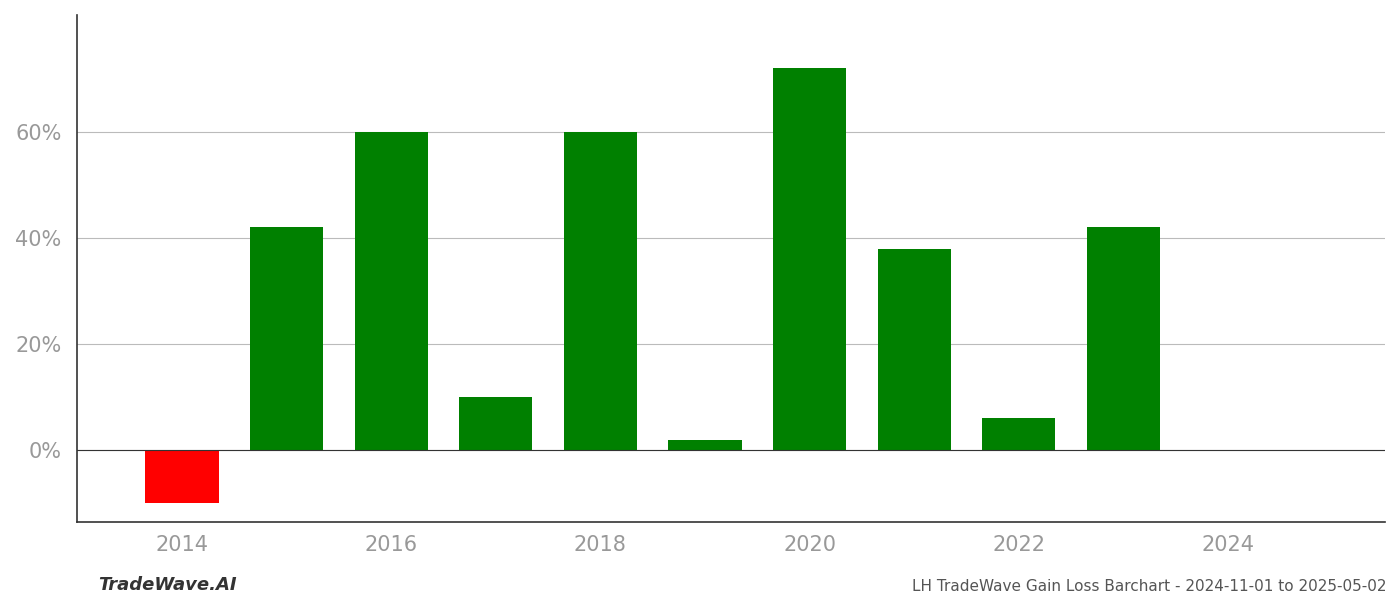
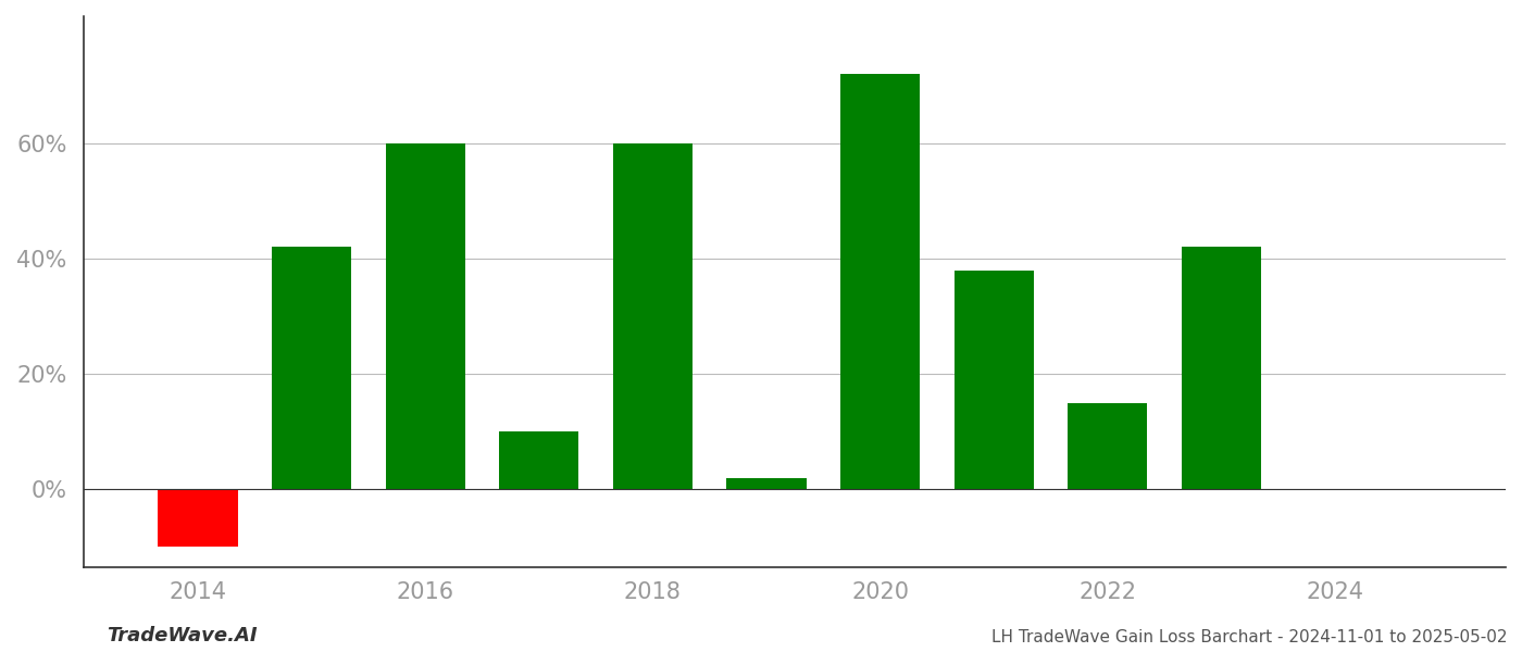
2022: 6% -> 15%
